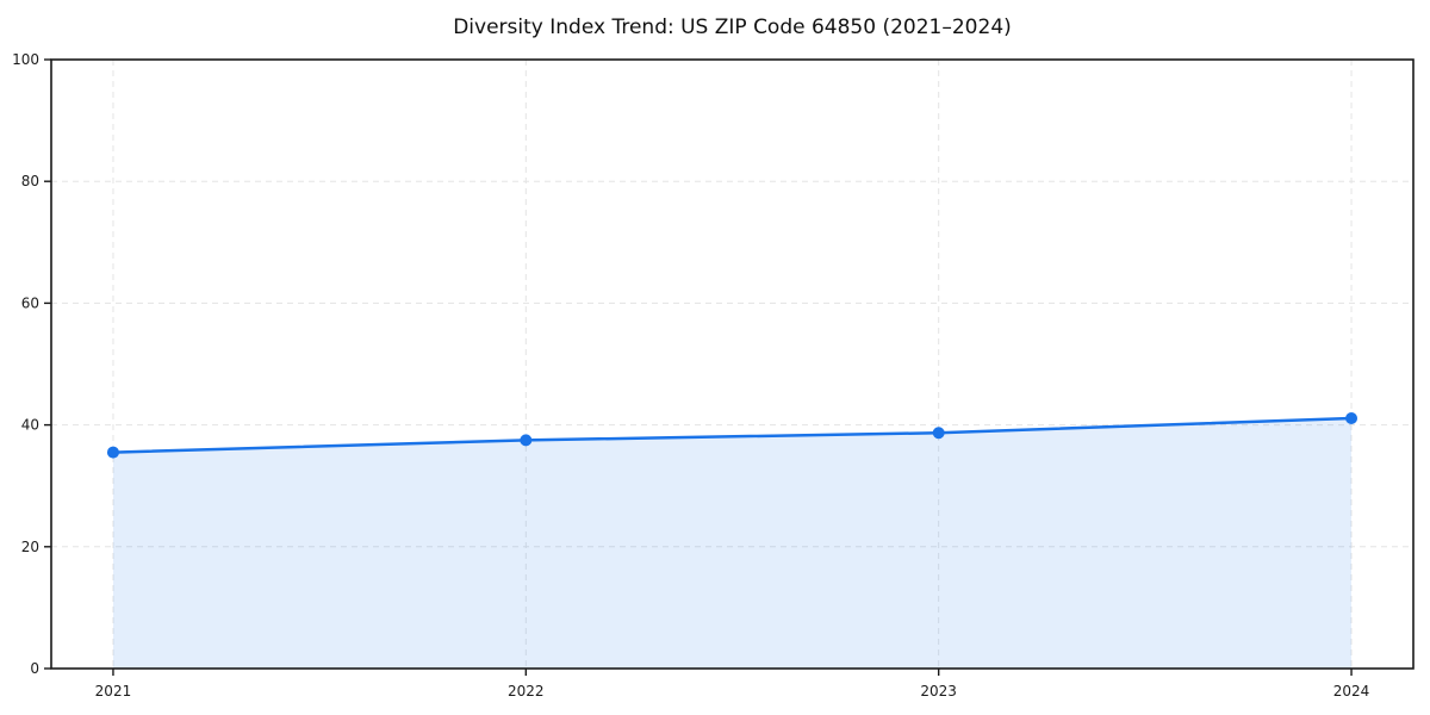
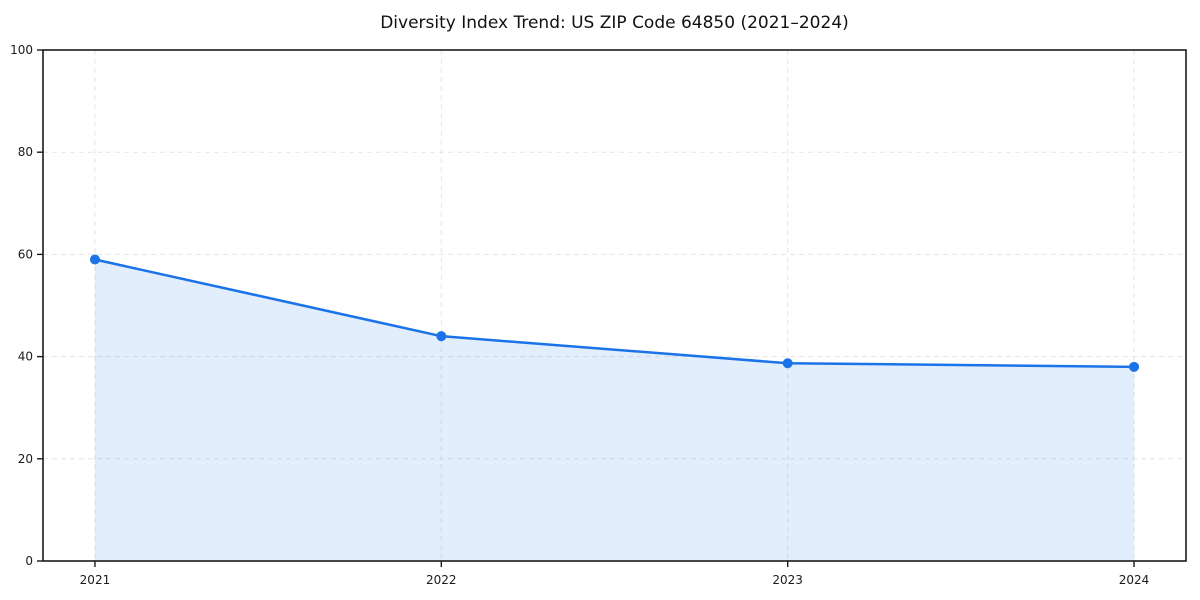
2021: 36 -> 59
2022: 38 -> 44
2024: 41 -> 38
